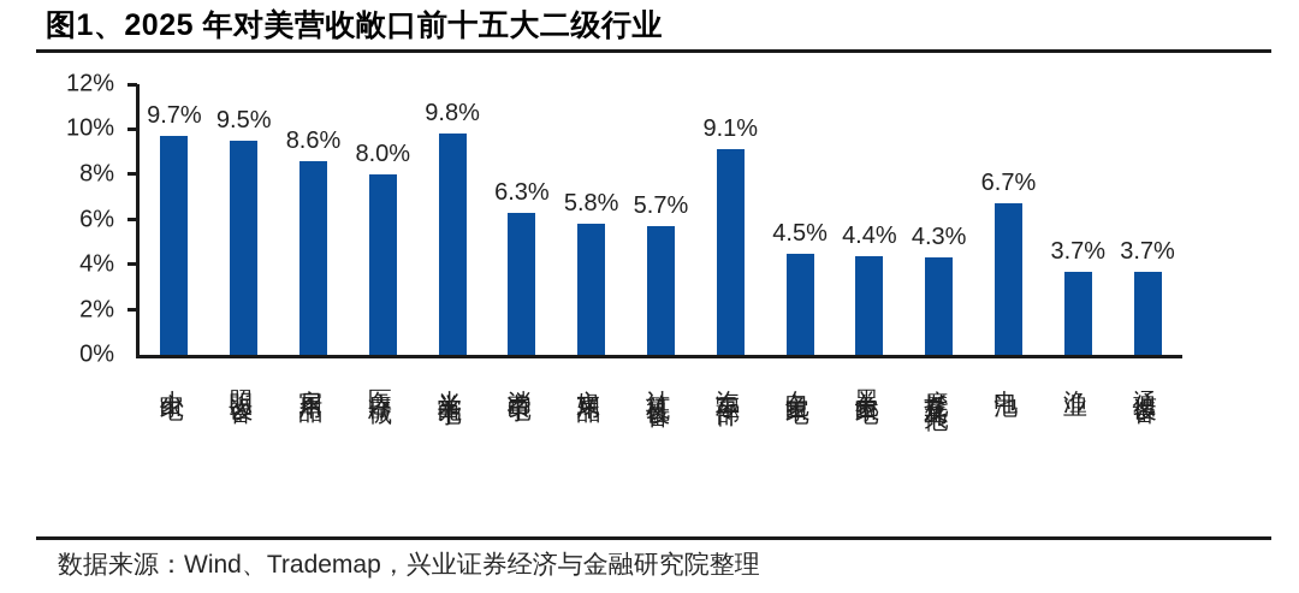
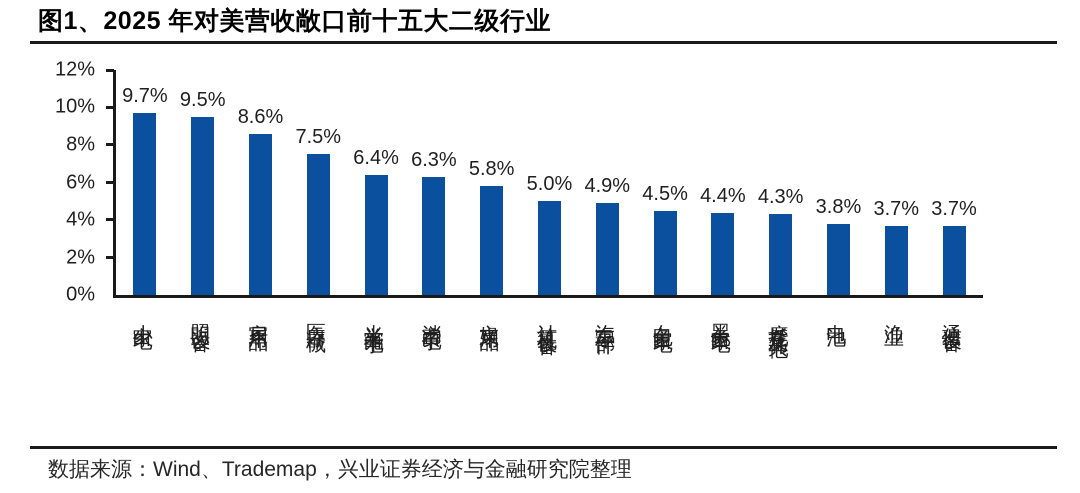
医疗器械: 8.0% -> 7.5%
光学光电子: 9.8% -> 6.4%
计算机设备: 5.7% -> 5.0%
汽车零部件: 9.1% -> 4.9%
电池: 6.7% -> 3.8%
